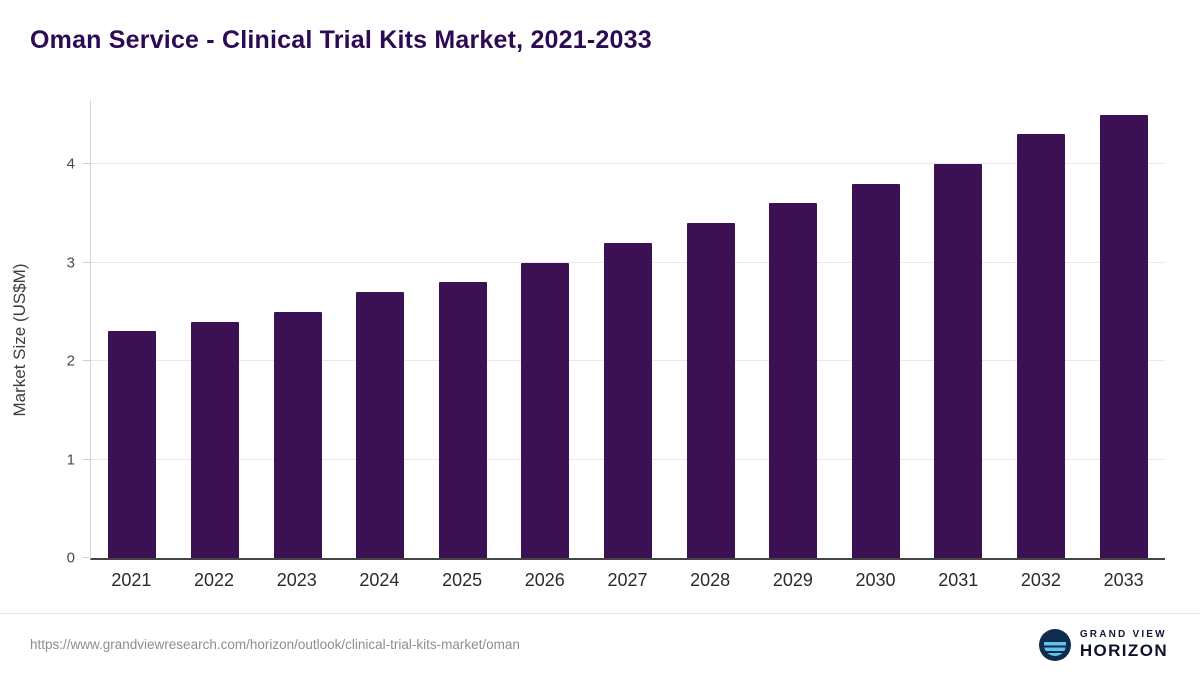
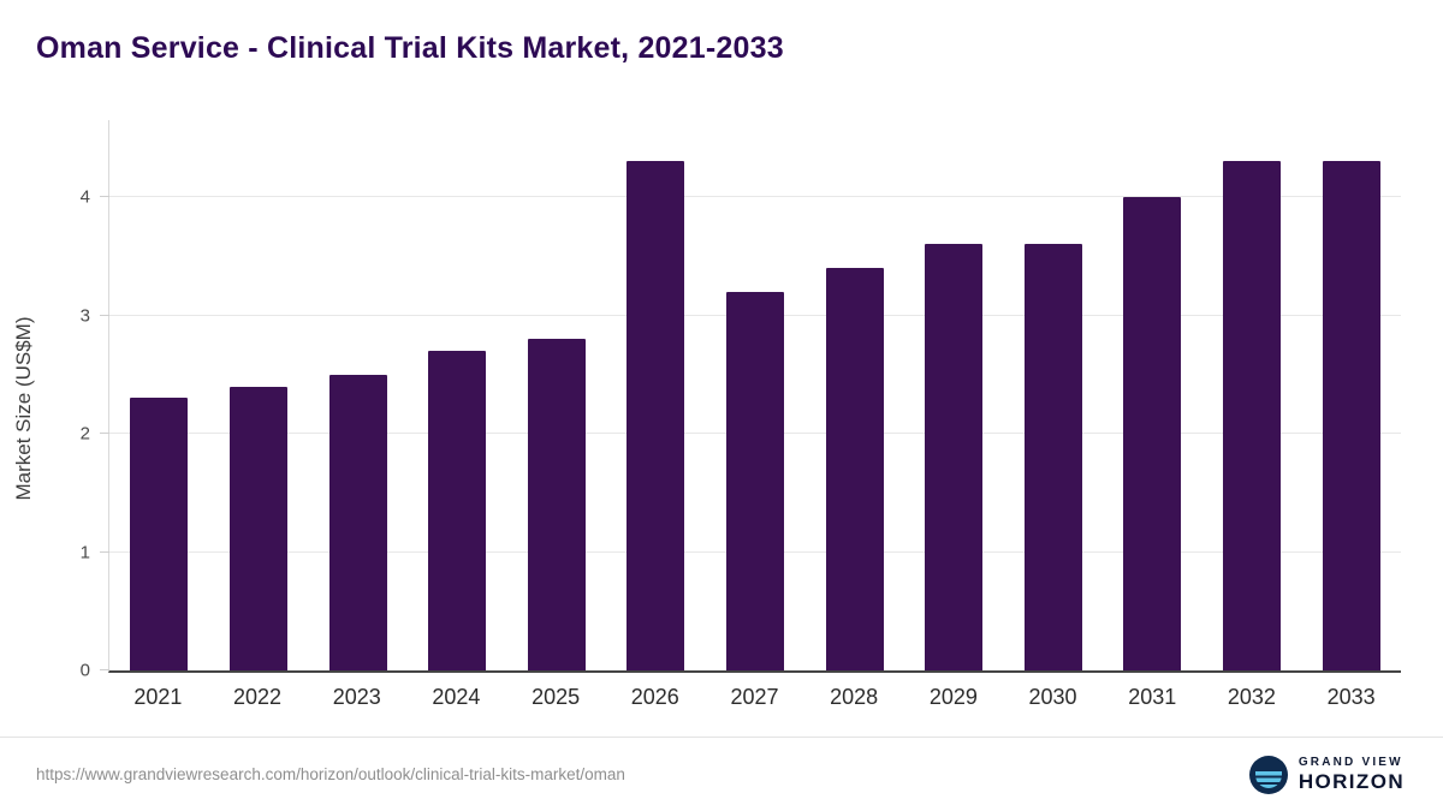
2026: 3.0 -> 4.3
2030: 3.8 -> 3.6
2033: 4.5 -> 4.3
